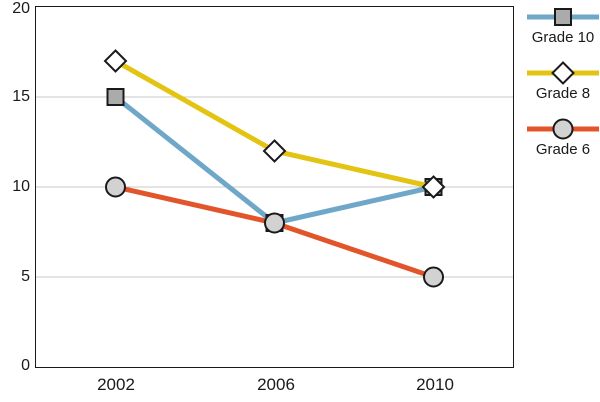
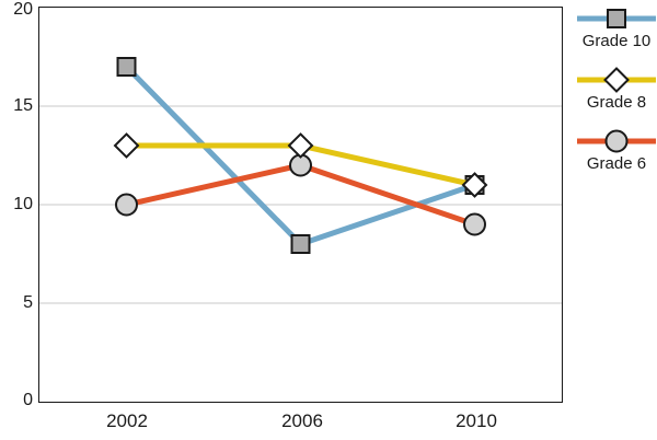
Grade 10/2002: 15 -> 17
Grade 8/2002: 17 -> 13
Grade 8/2006: 12 -> 13
Grade 6/2006: 8 -> 12
Grade 10/2010: 10 -> 11
Grade 8/2010: 10 -> 11
Grade 6/2010: 5 -> 9
